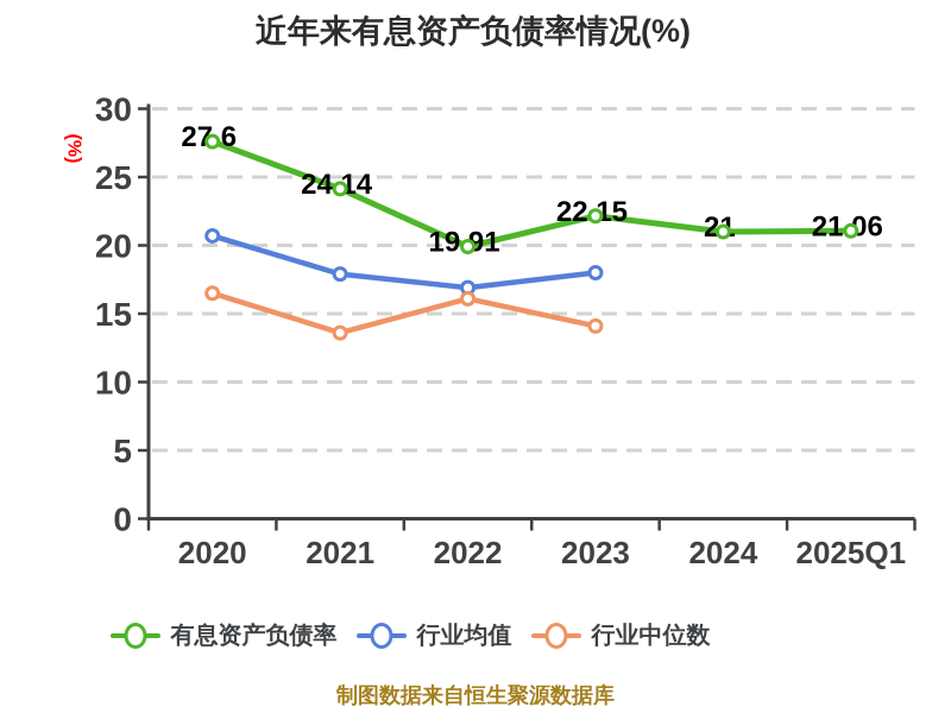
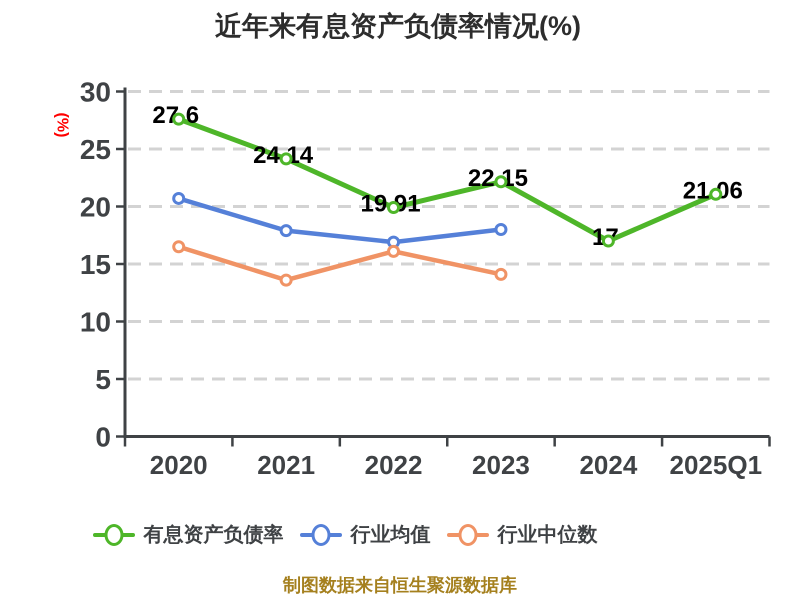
有息资产负债率/2024: 21 -> 17
